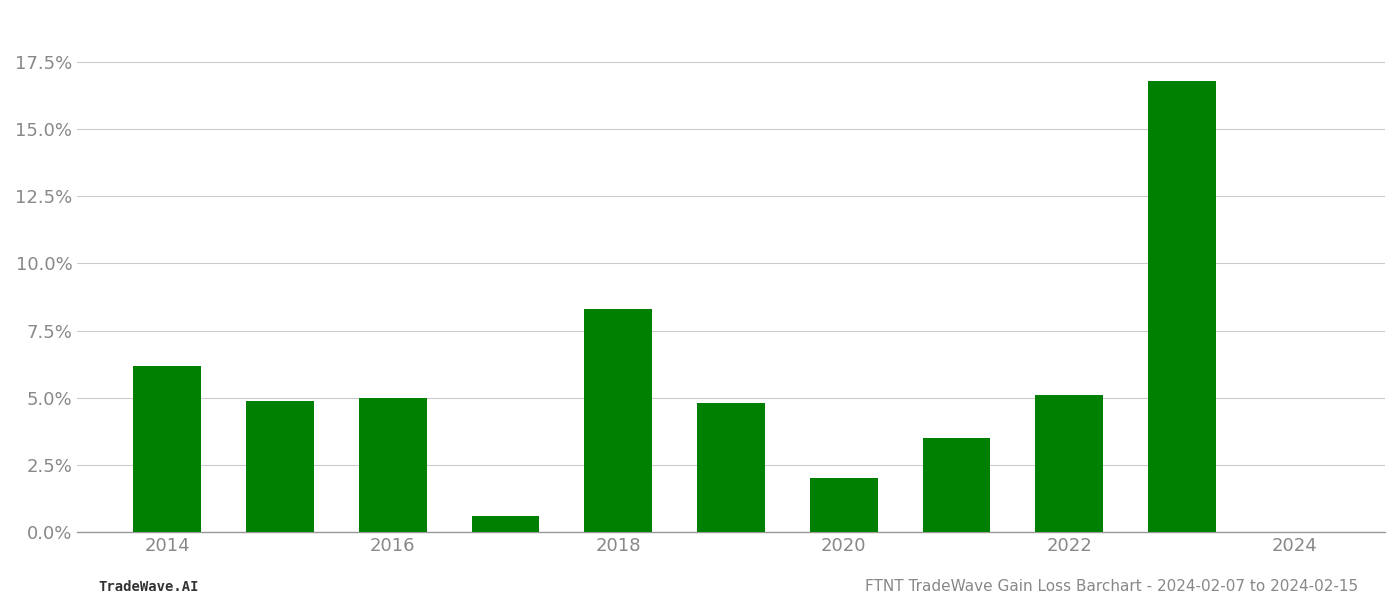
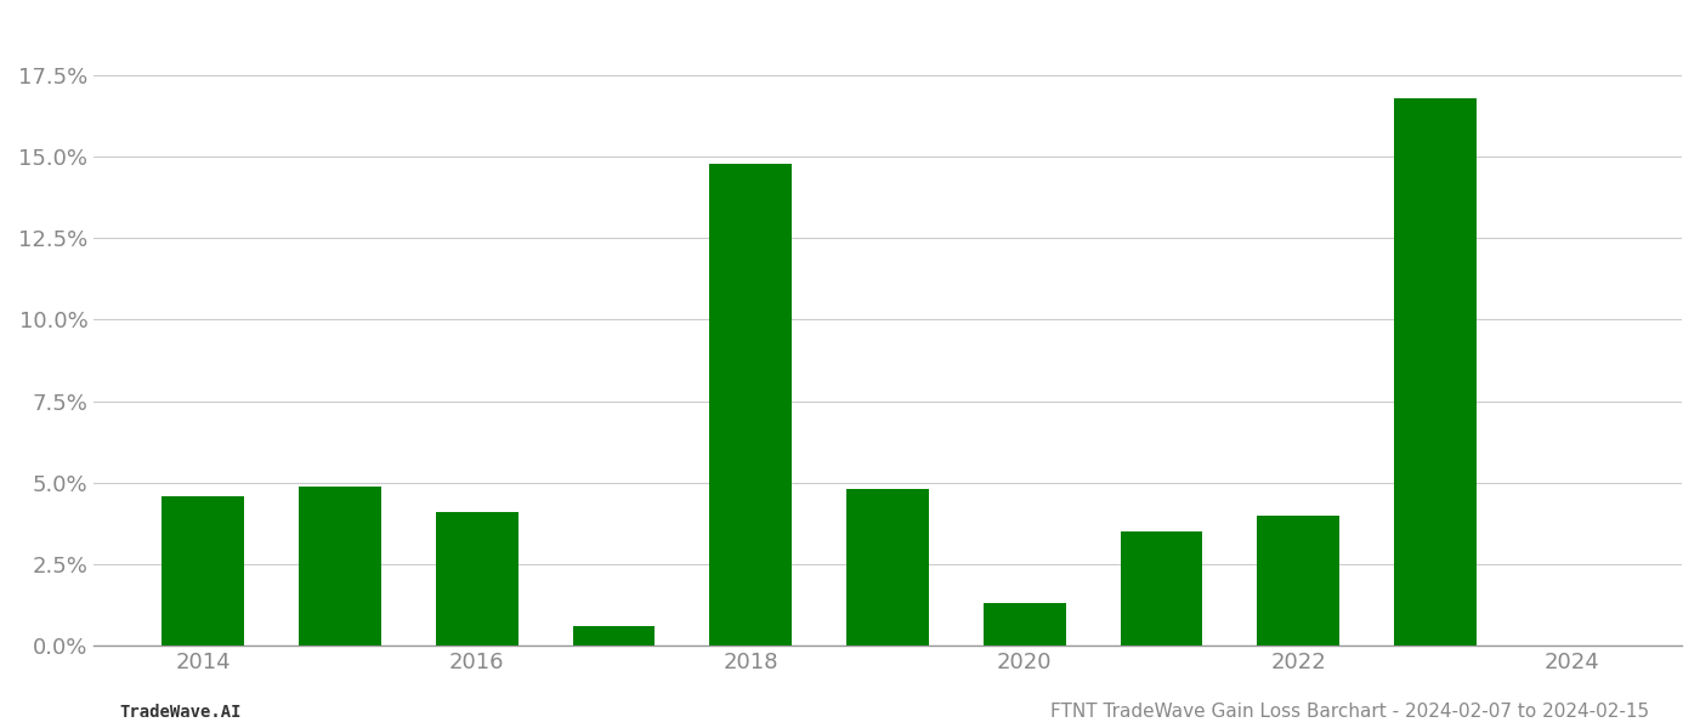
2014: 6.2% -> 4.6%
2016: 5.0% -> 4.1%
2018: 8.3% -> 14.8%
2020: 2.0% -> 1.3%
2022: 5.1% -> 4.0%
